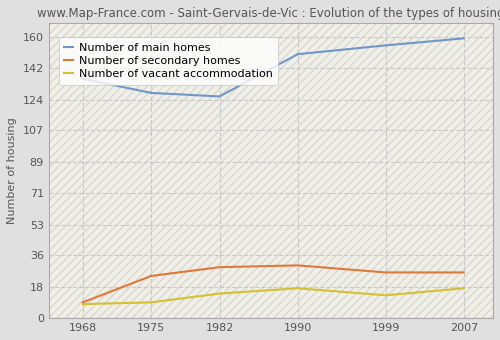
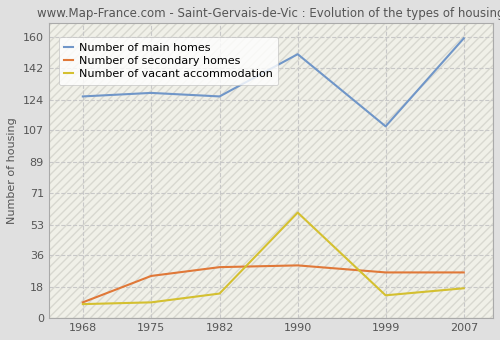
Number of main homes/1968: 136 -> 126
Number of vacant accommodation/1990: 17 -> 60
Number of main homes/1999: 155 -> 109
